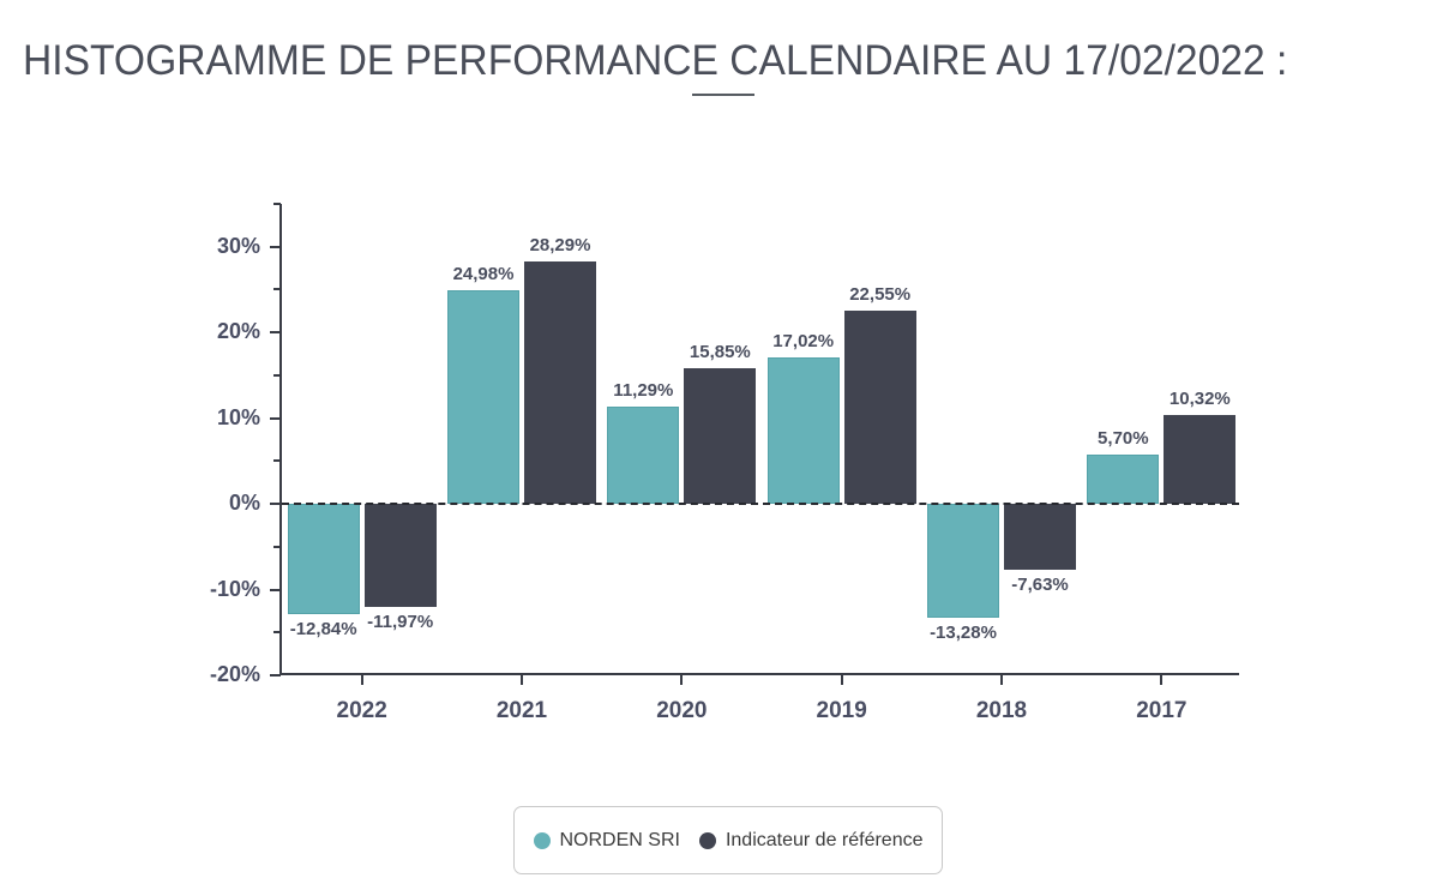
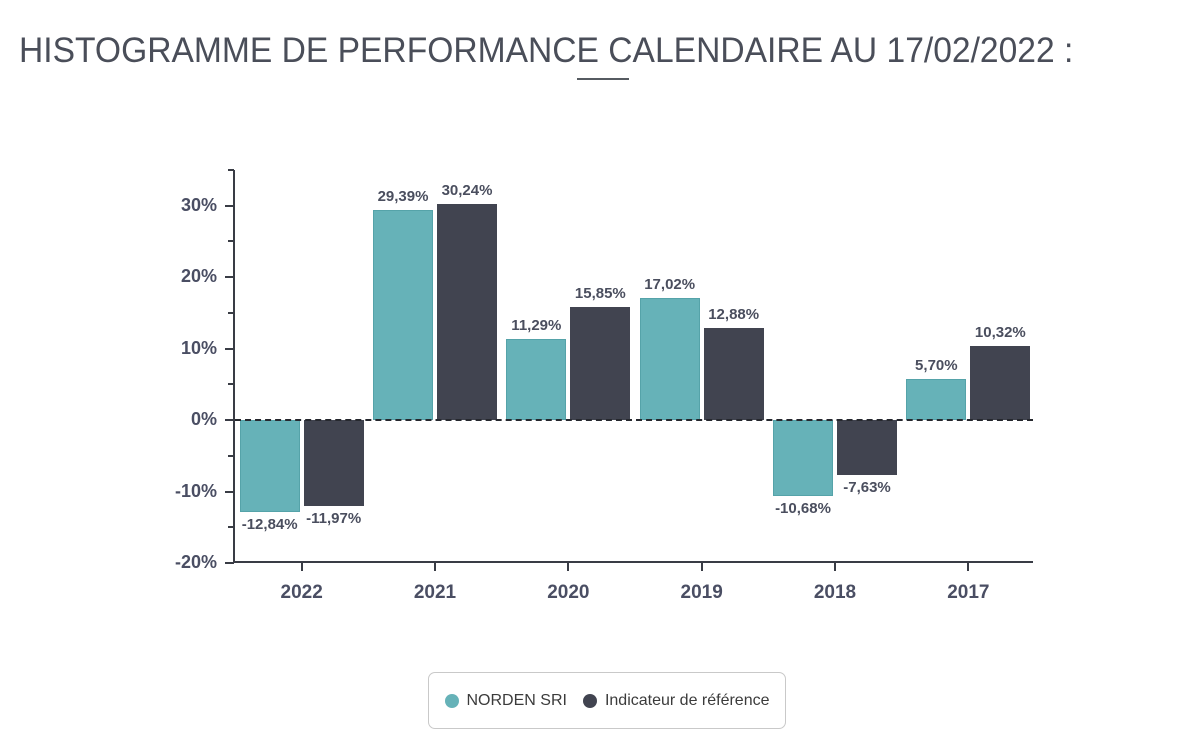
NORDEN SRI/2021: 24,98% -> 29,39%
Indicateur de référence/2021: 28,29% -> 30,24%
Indicateur de référence/2019: 22,55% -> 12,88%
NORDEN SRI/2018: -13,28% -> -10,68%
